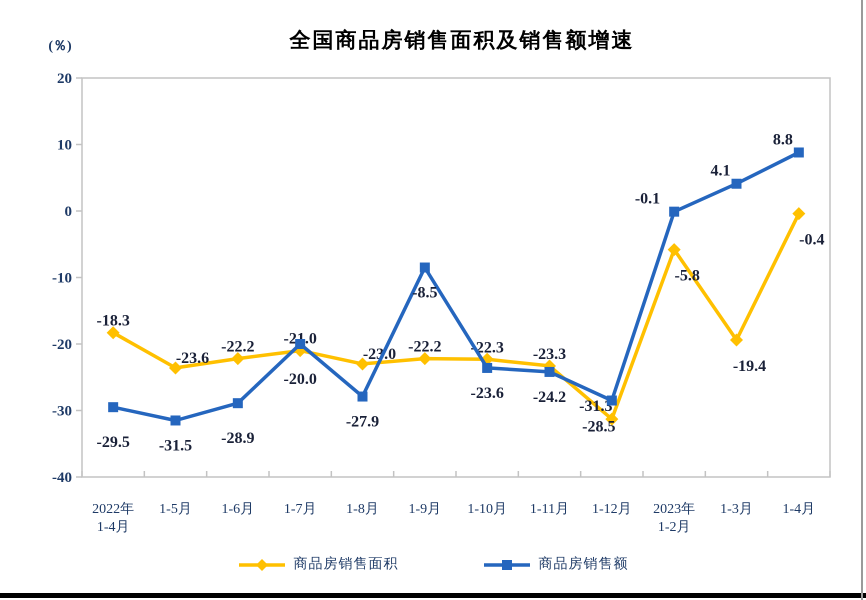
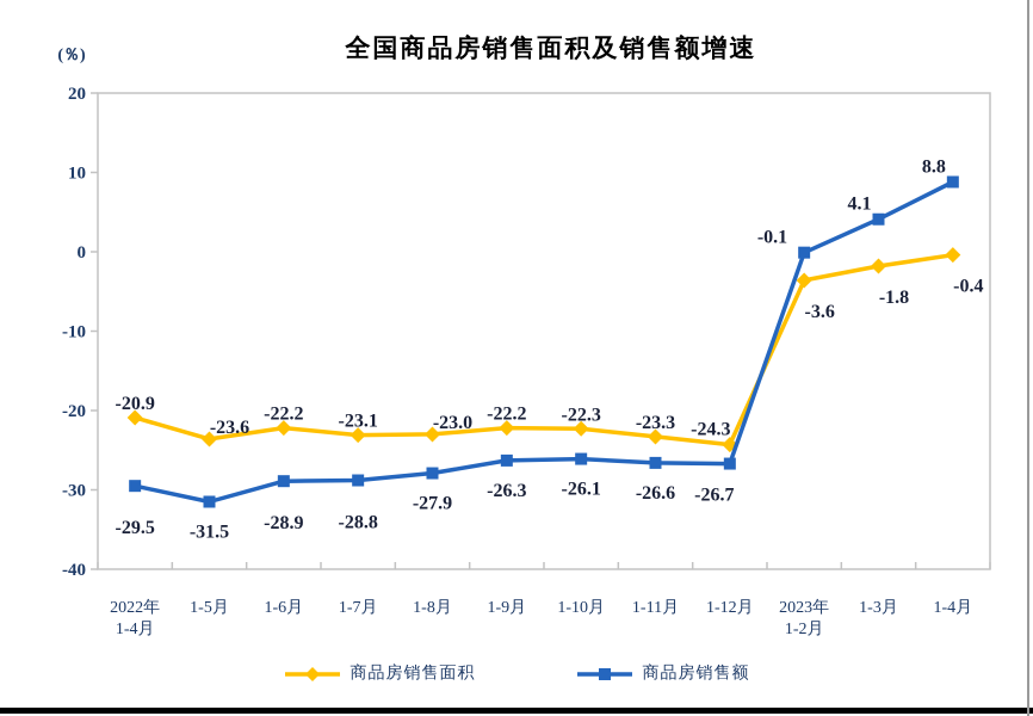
商品房销售面积/2022年 1-4月: -18.3 -> -20.9
商品房销售面积/1-7月: -21.0 -> -23.1
商品房销售额/1-7月: -20.0 -> -28.8
商品房销售额/1-9月: -8.5 -> -26.3
商品房销售额/1-10月: -23.6 -> -26.1
商品房销售额/1-11月: -24.2 -> -26.6
商品房销售面积/1-12月: -31.3 -> -24.3
商品房销售额/1-12月: -28.5 -> -26.7
商品房销售面积/2023年 1-2月: -5.8 -> -3.6
商品房销售面积/1-3月: -19.4 -> -1.8
